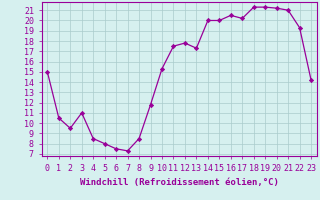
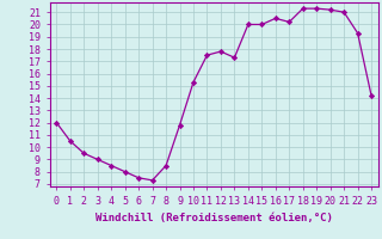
0: 15.0 -> 12.0
3: 11.0 -> 9.0
